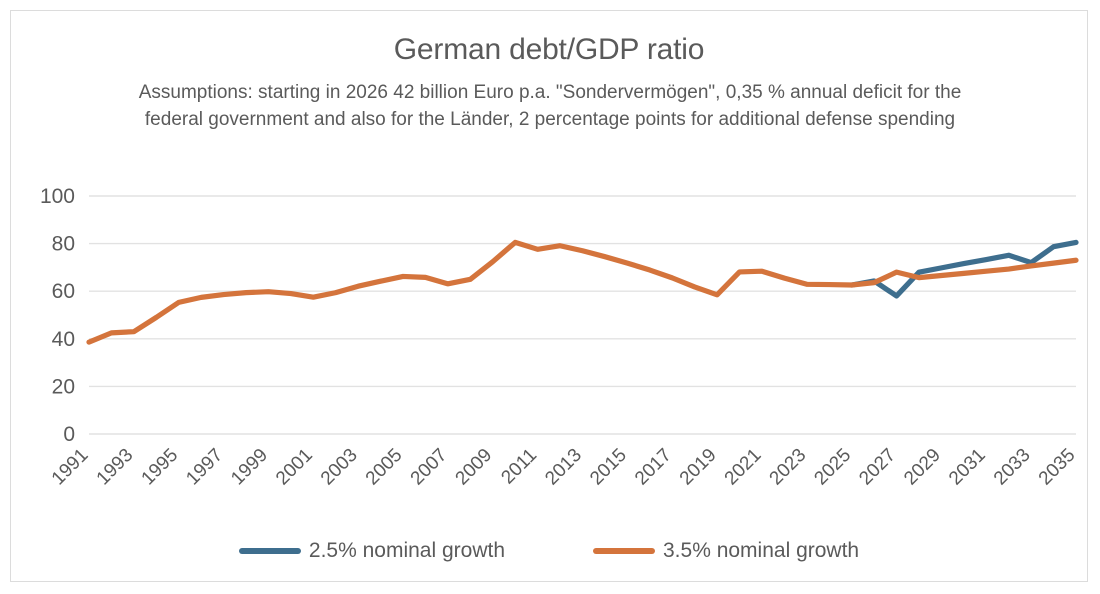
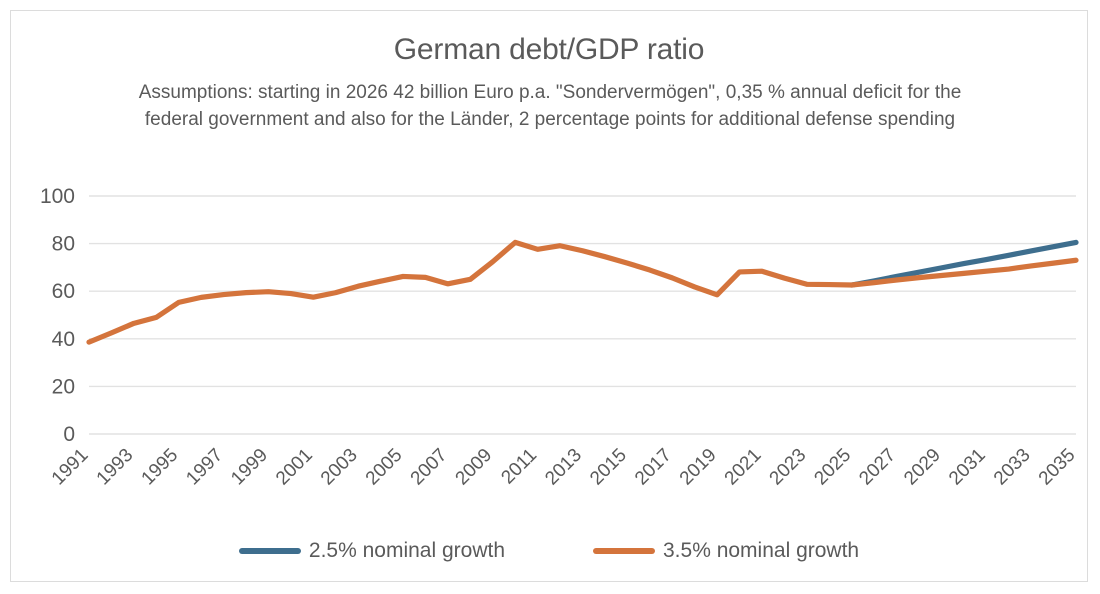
3.5% nominal growth/1993: 43 -> 46
2.5% nominal growth/2027: 58 -> 66
3.5% nominal growth/2027: 68 -> 65
2.5% nominal growth/2033: 72 -> 77
